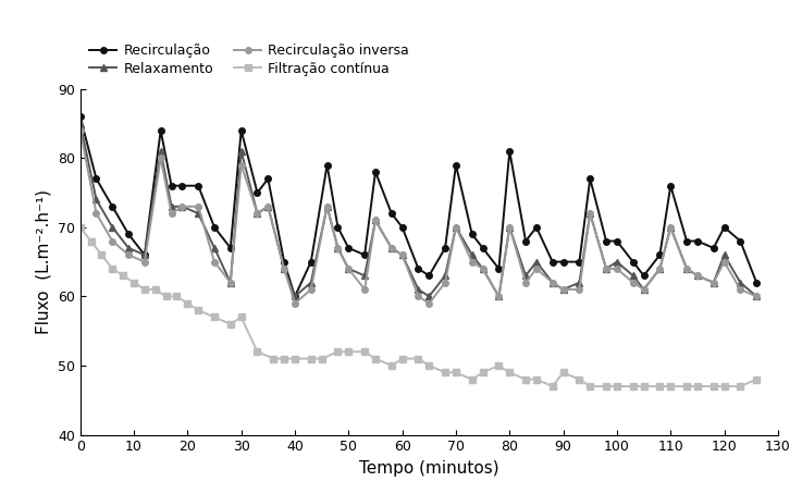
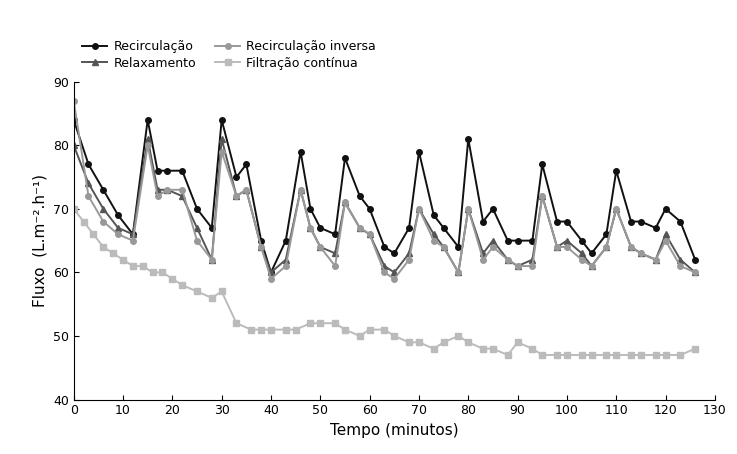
Recirculação/0: 86 -> 84
Relaxamento/0: 85 -> 80
Recirculação inversa/0: 84 -> 87
